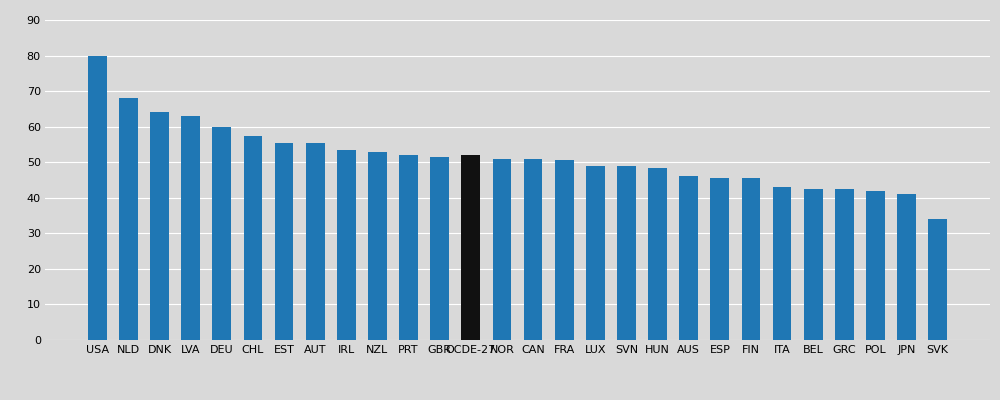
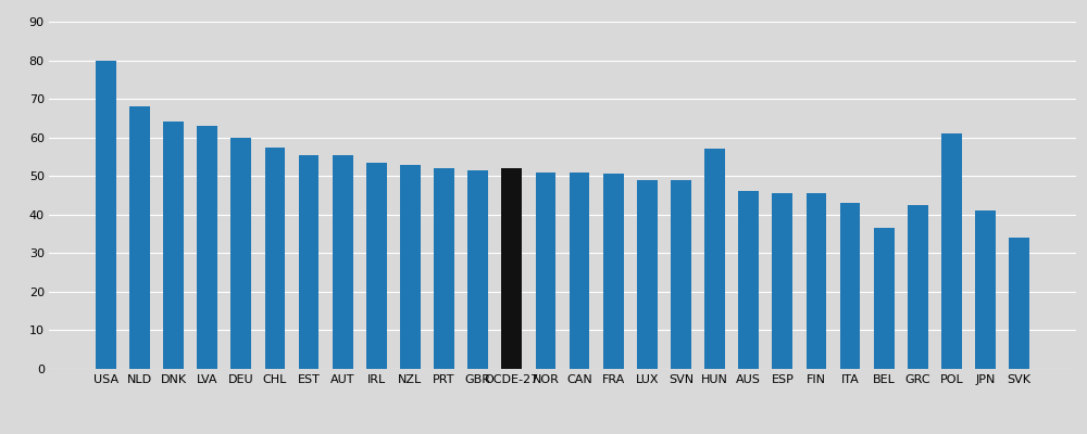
HUN: 48.5 -> 57.0
BEL: 42.5 -> 36.5
POL: 42.0 -> 61.0
